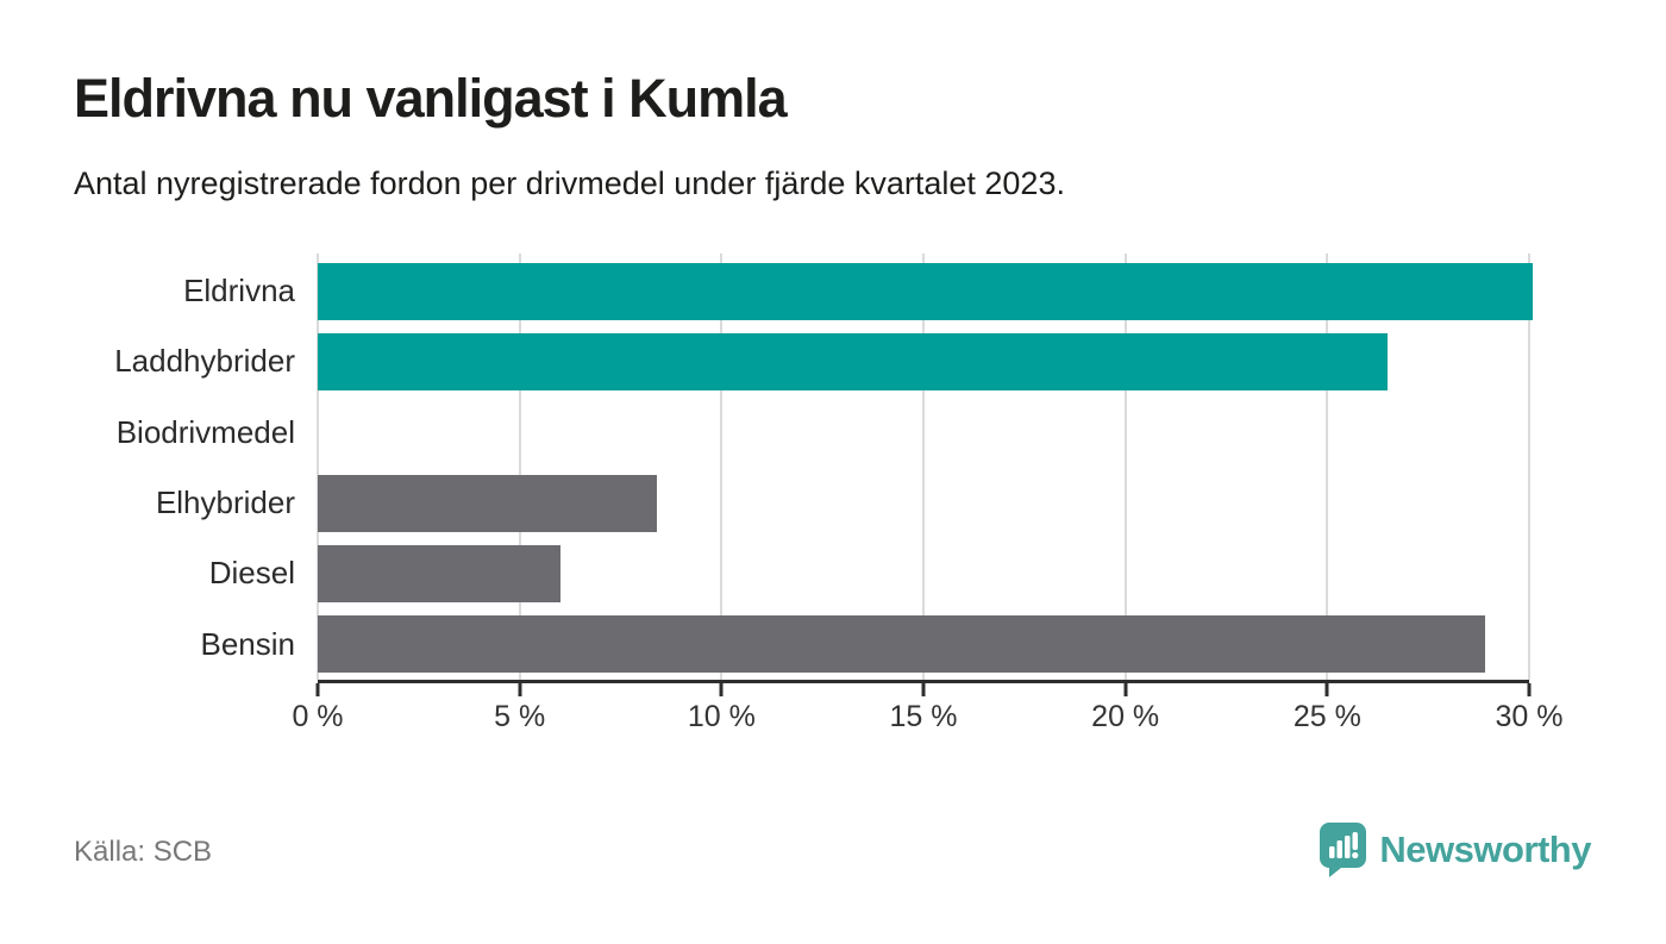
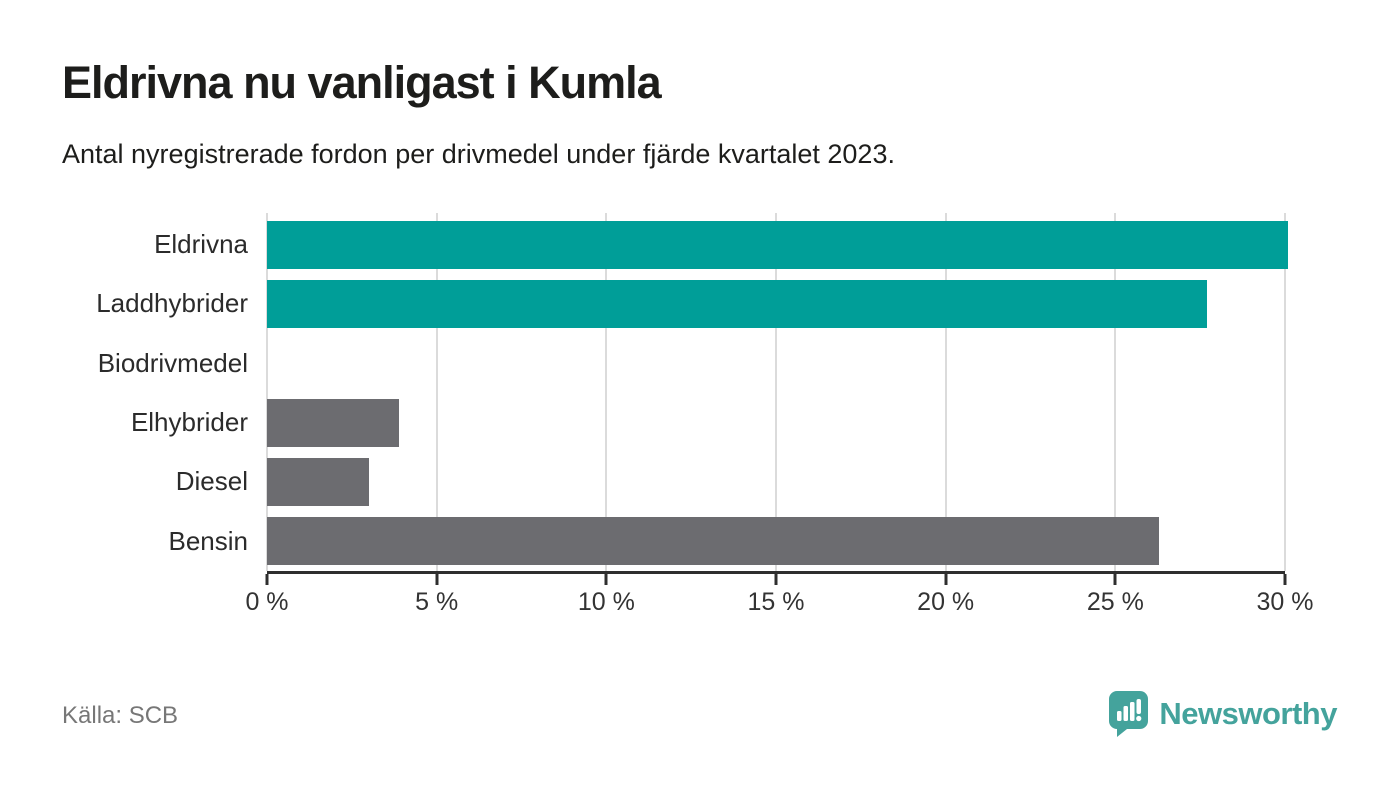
Laddhybrider: 26.5% -> 27.7%
Elhybrider: 8.4% -> 3.9%
Diesel: 6.0% -> 3.0%
Bensin: 28.9% -> 26.3%
